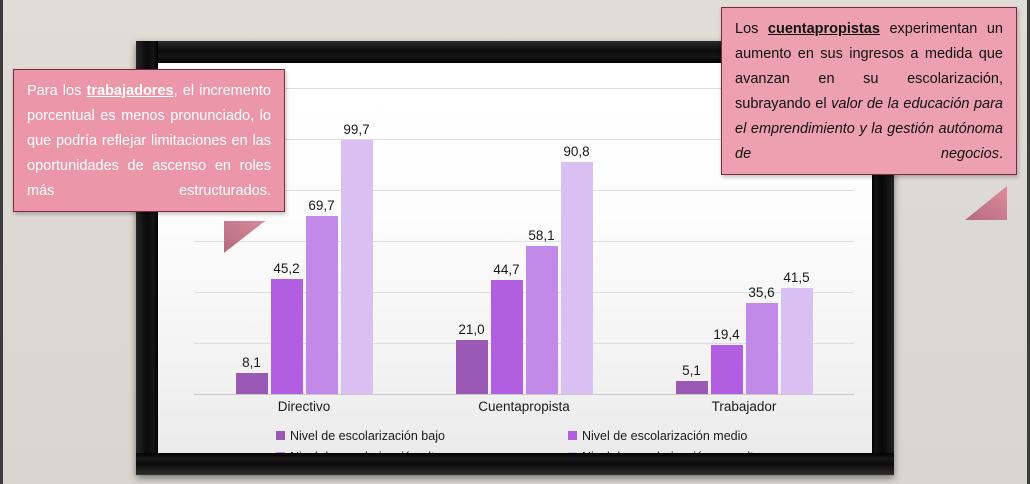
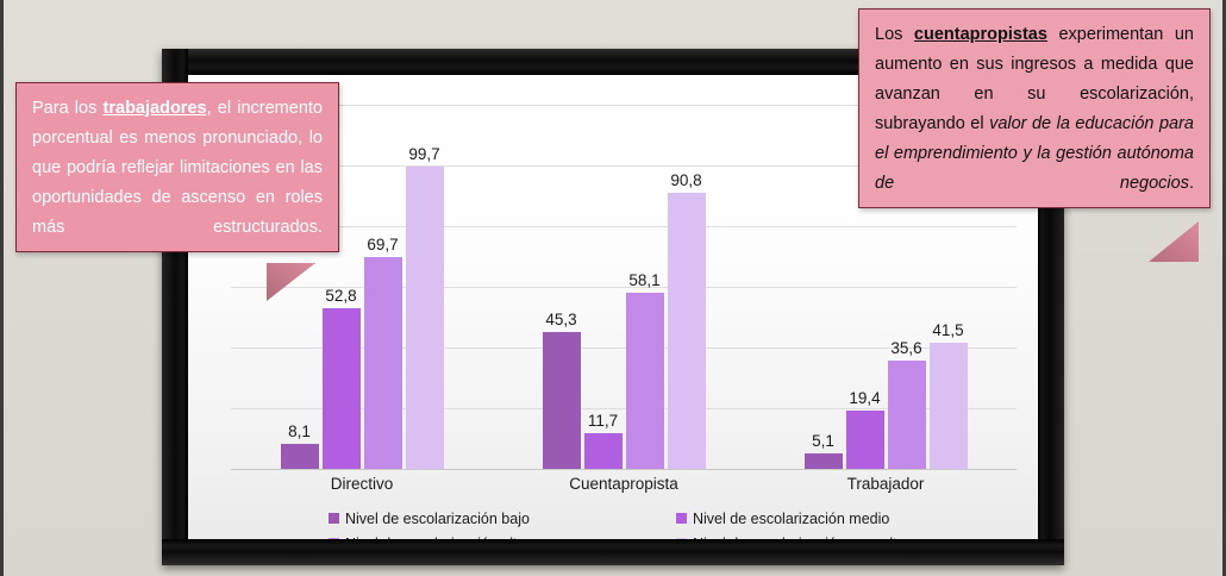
Nivel de escolarización medio/Directivo: 45,2 -> 52,8
Nivel de escolarización bajo/Cuentapropista: 21,0 -> 45,3
Nivel de escolarización medio/Cuentapropista: 44,7 -> 11,7
